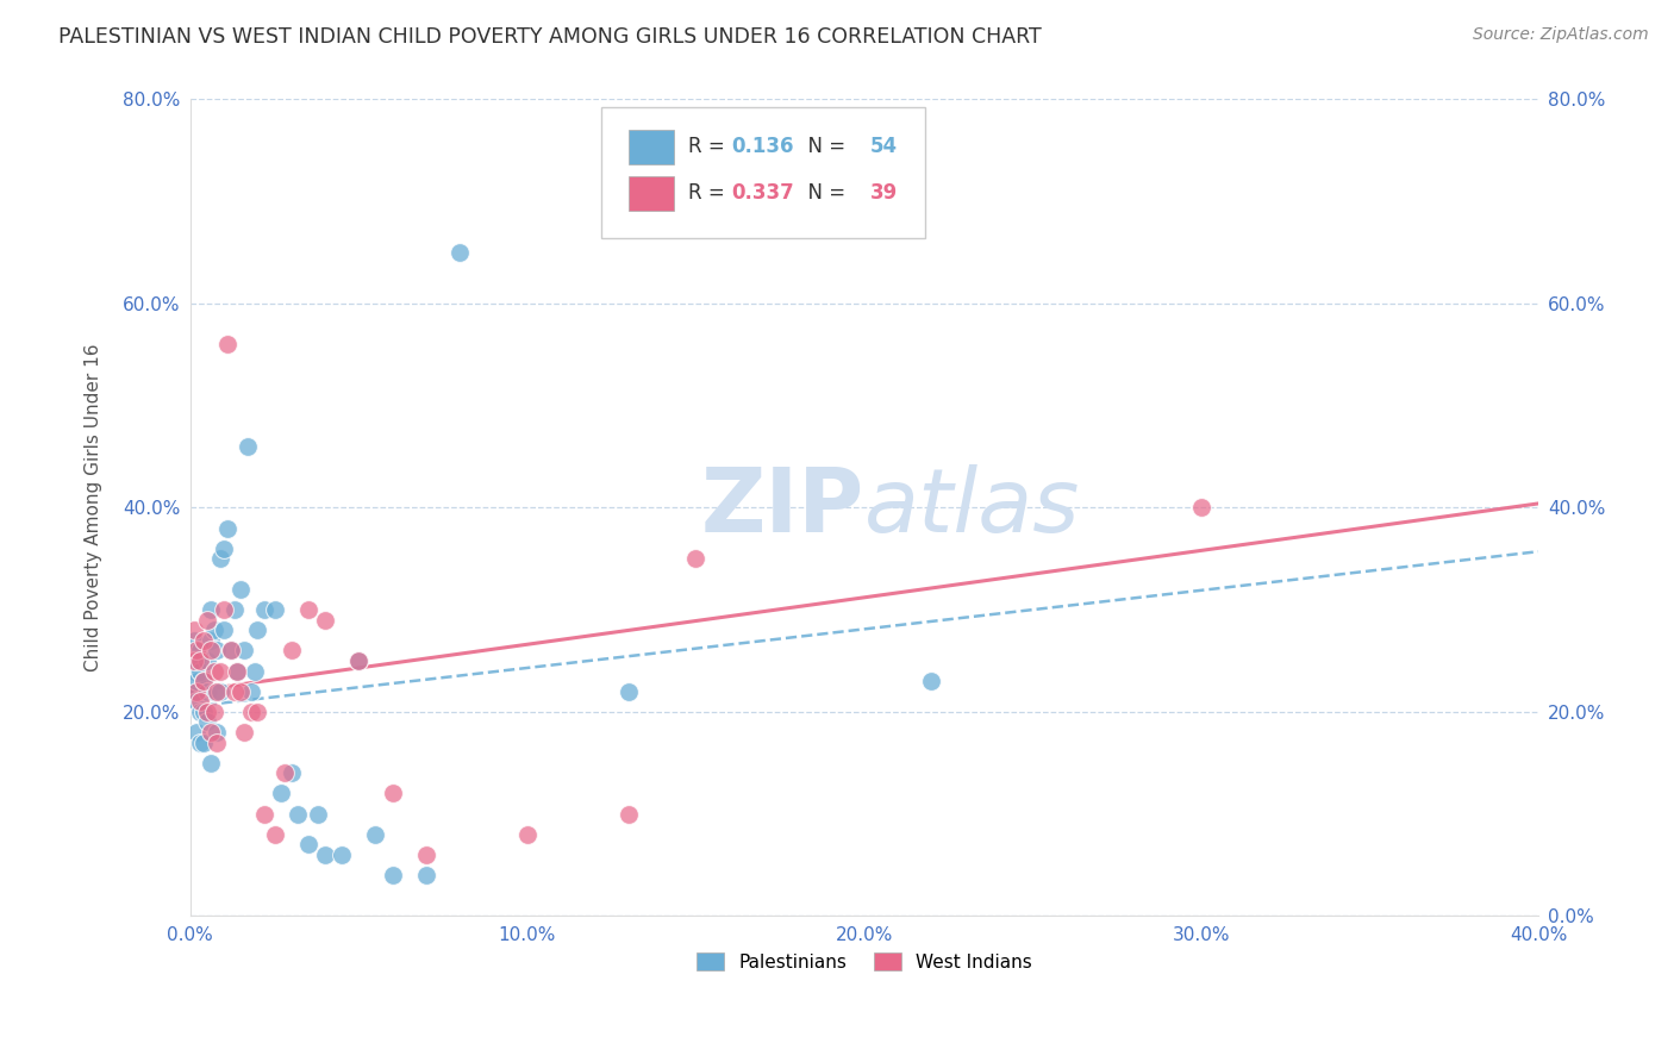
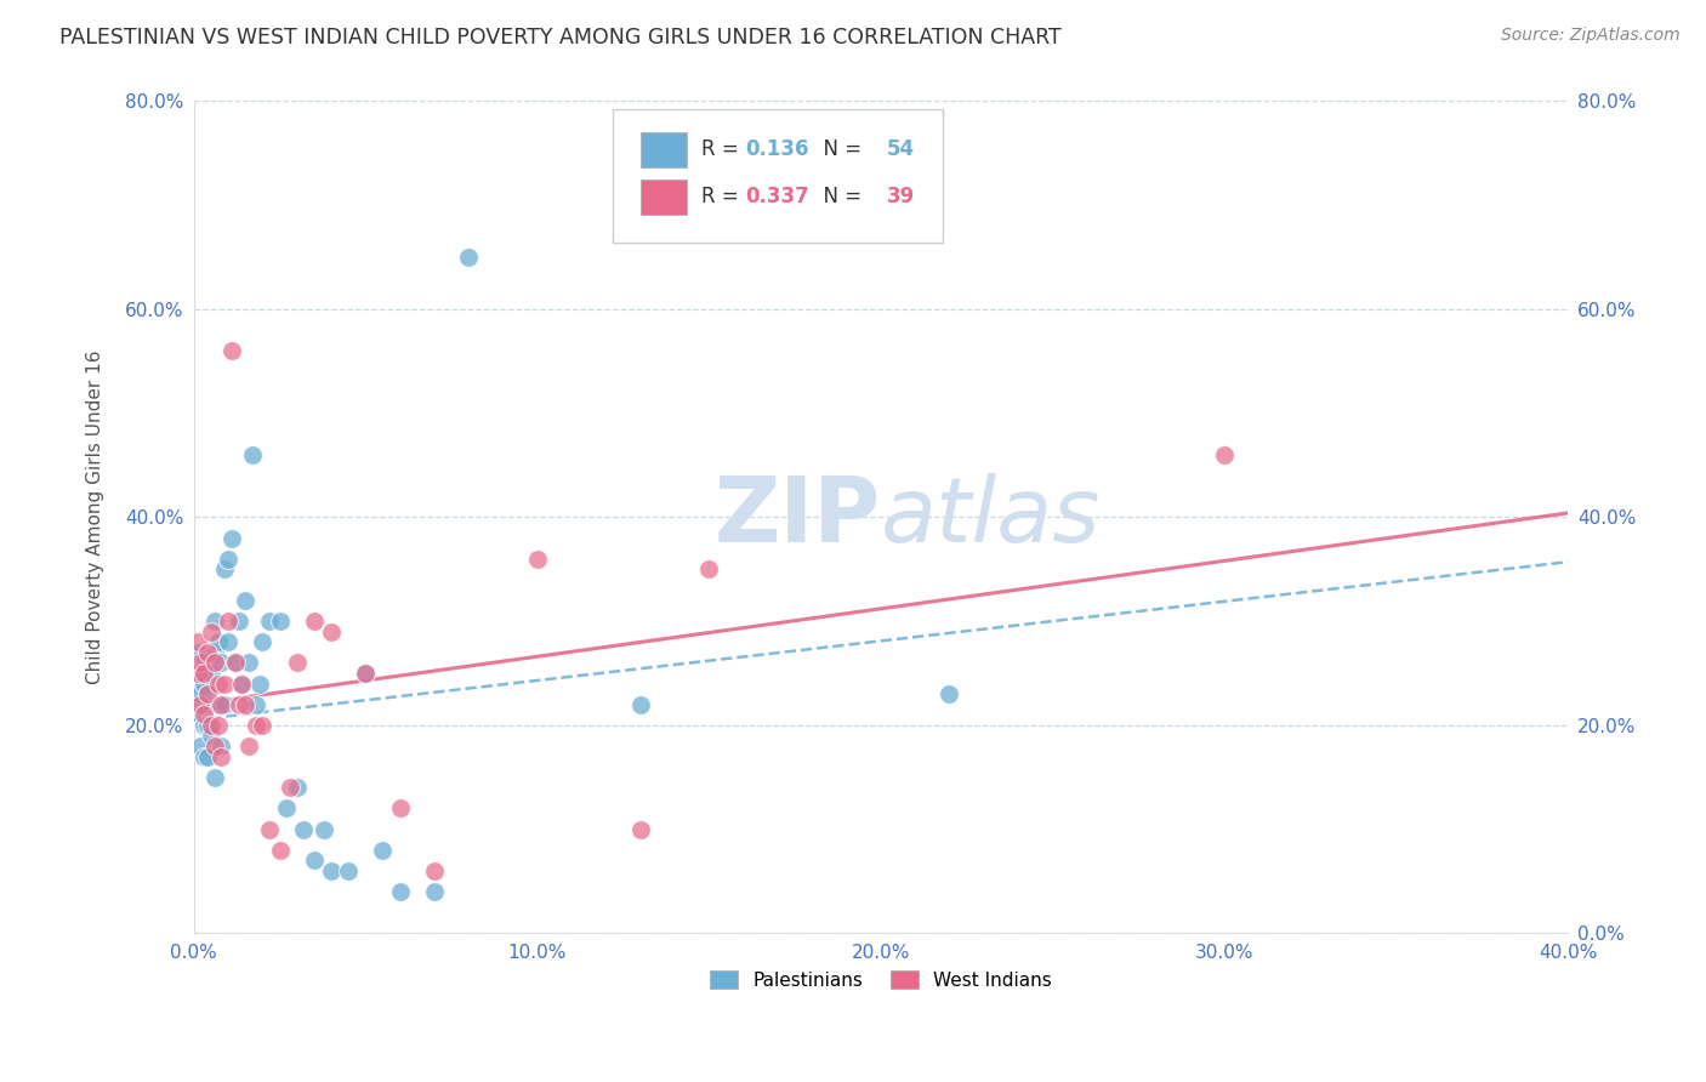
West Indians/10.0%: 8% -> 36%
West Indians/30.0%: 40% -> 46%
